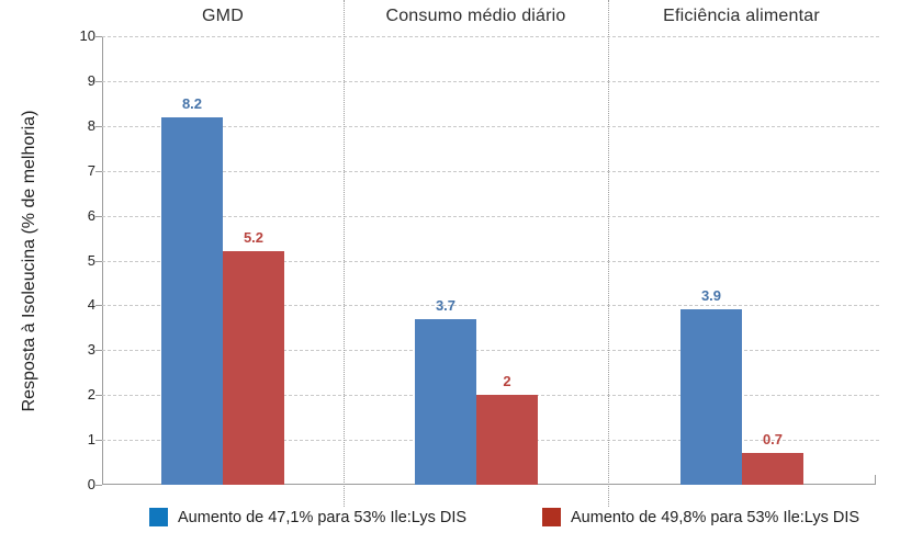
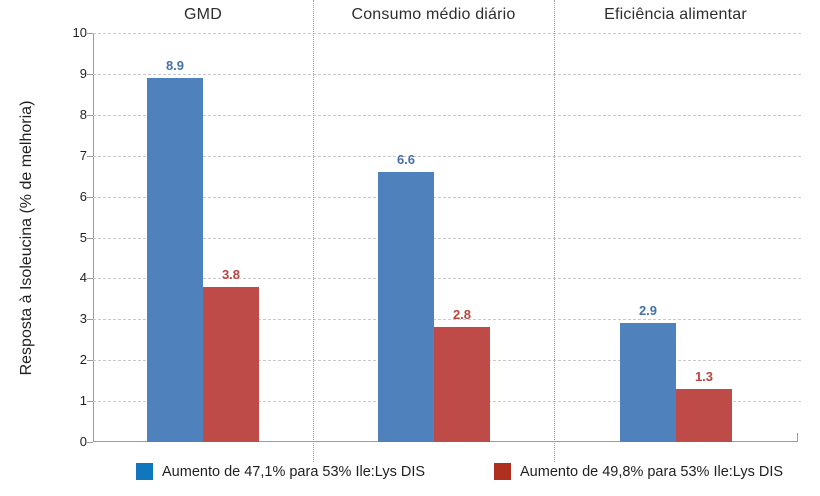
Aumento de 47,1% para 53% Ile:Lys DIS/GMD: 8.2 -> 8.9
Aumento de 49,8% para 53% Ile:Lys DIS/GMD: 5.2 -> 3.8
Aumento de 47,1% para 53% Ile:Lys DIS/Consumo médio diário: 3.7 -> 6.6
Aumento de 49,8% para 53% Ile:Lys DIS/Consumo médio diário: 2 -> 2.8
Aumento de 47,1% para 53% Ile:Lys DIS/Eficiência alimentar: 3.9 -> 2.9
Aumento de 49,8% para 53% Ile:Lys DIS/Eficiência alimentar: 0.7 -> 1.3
